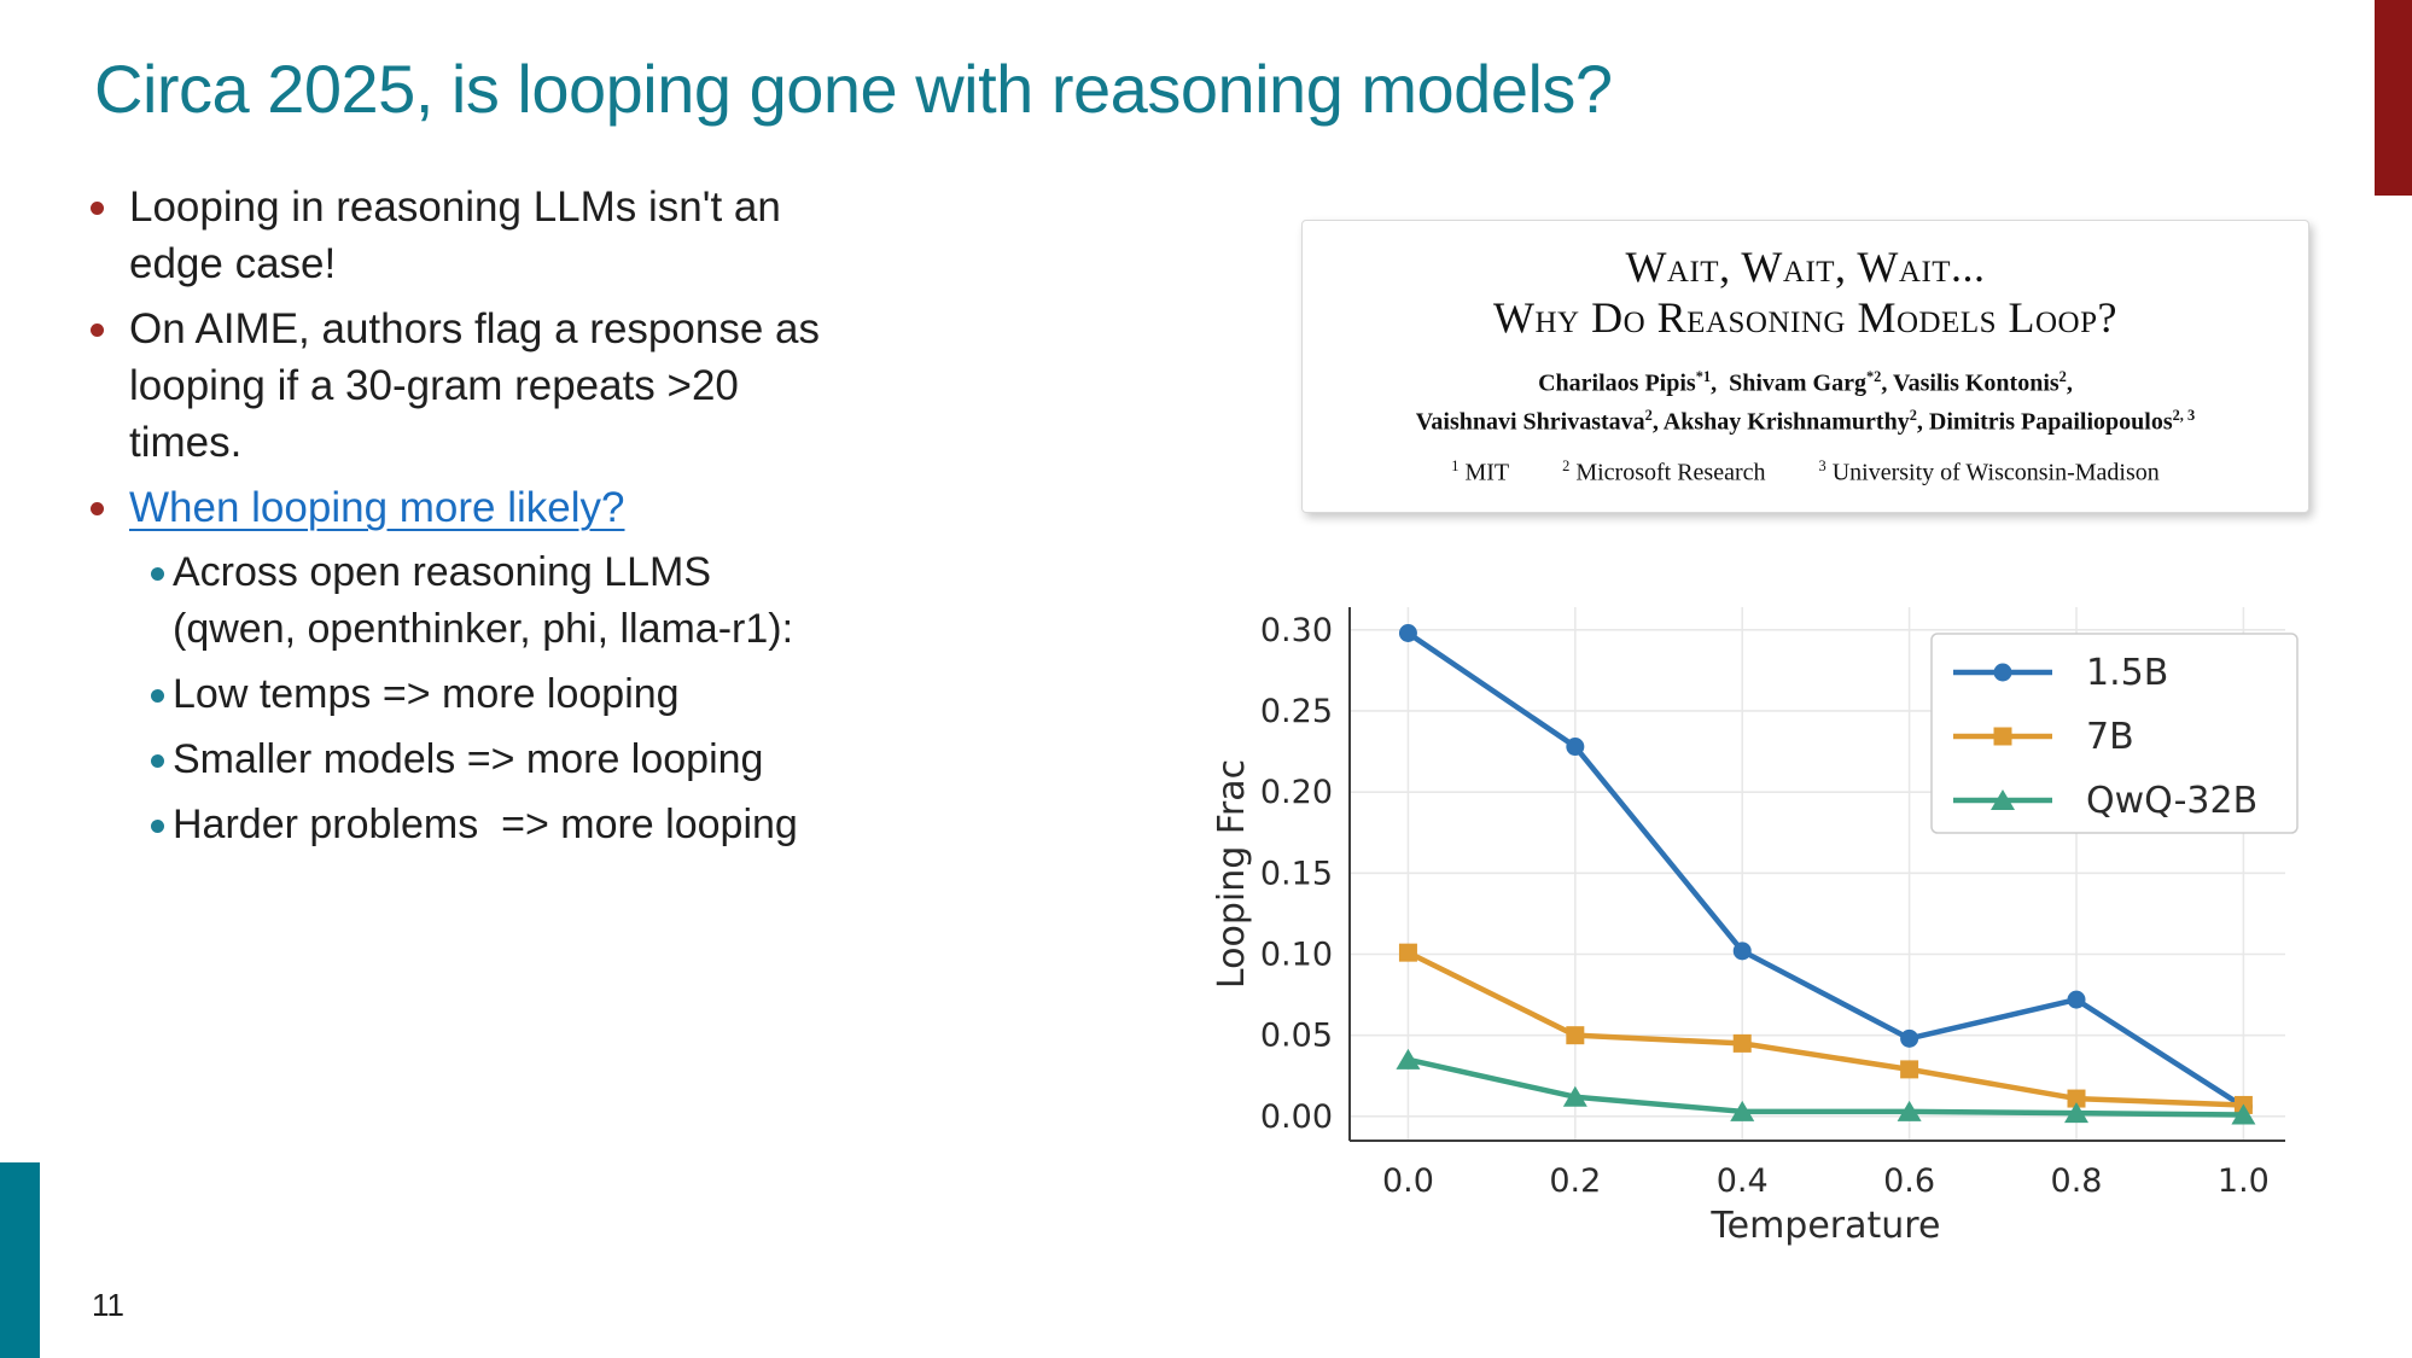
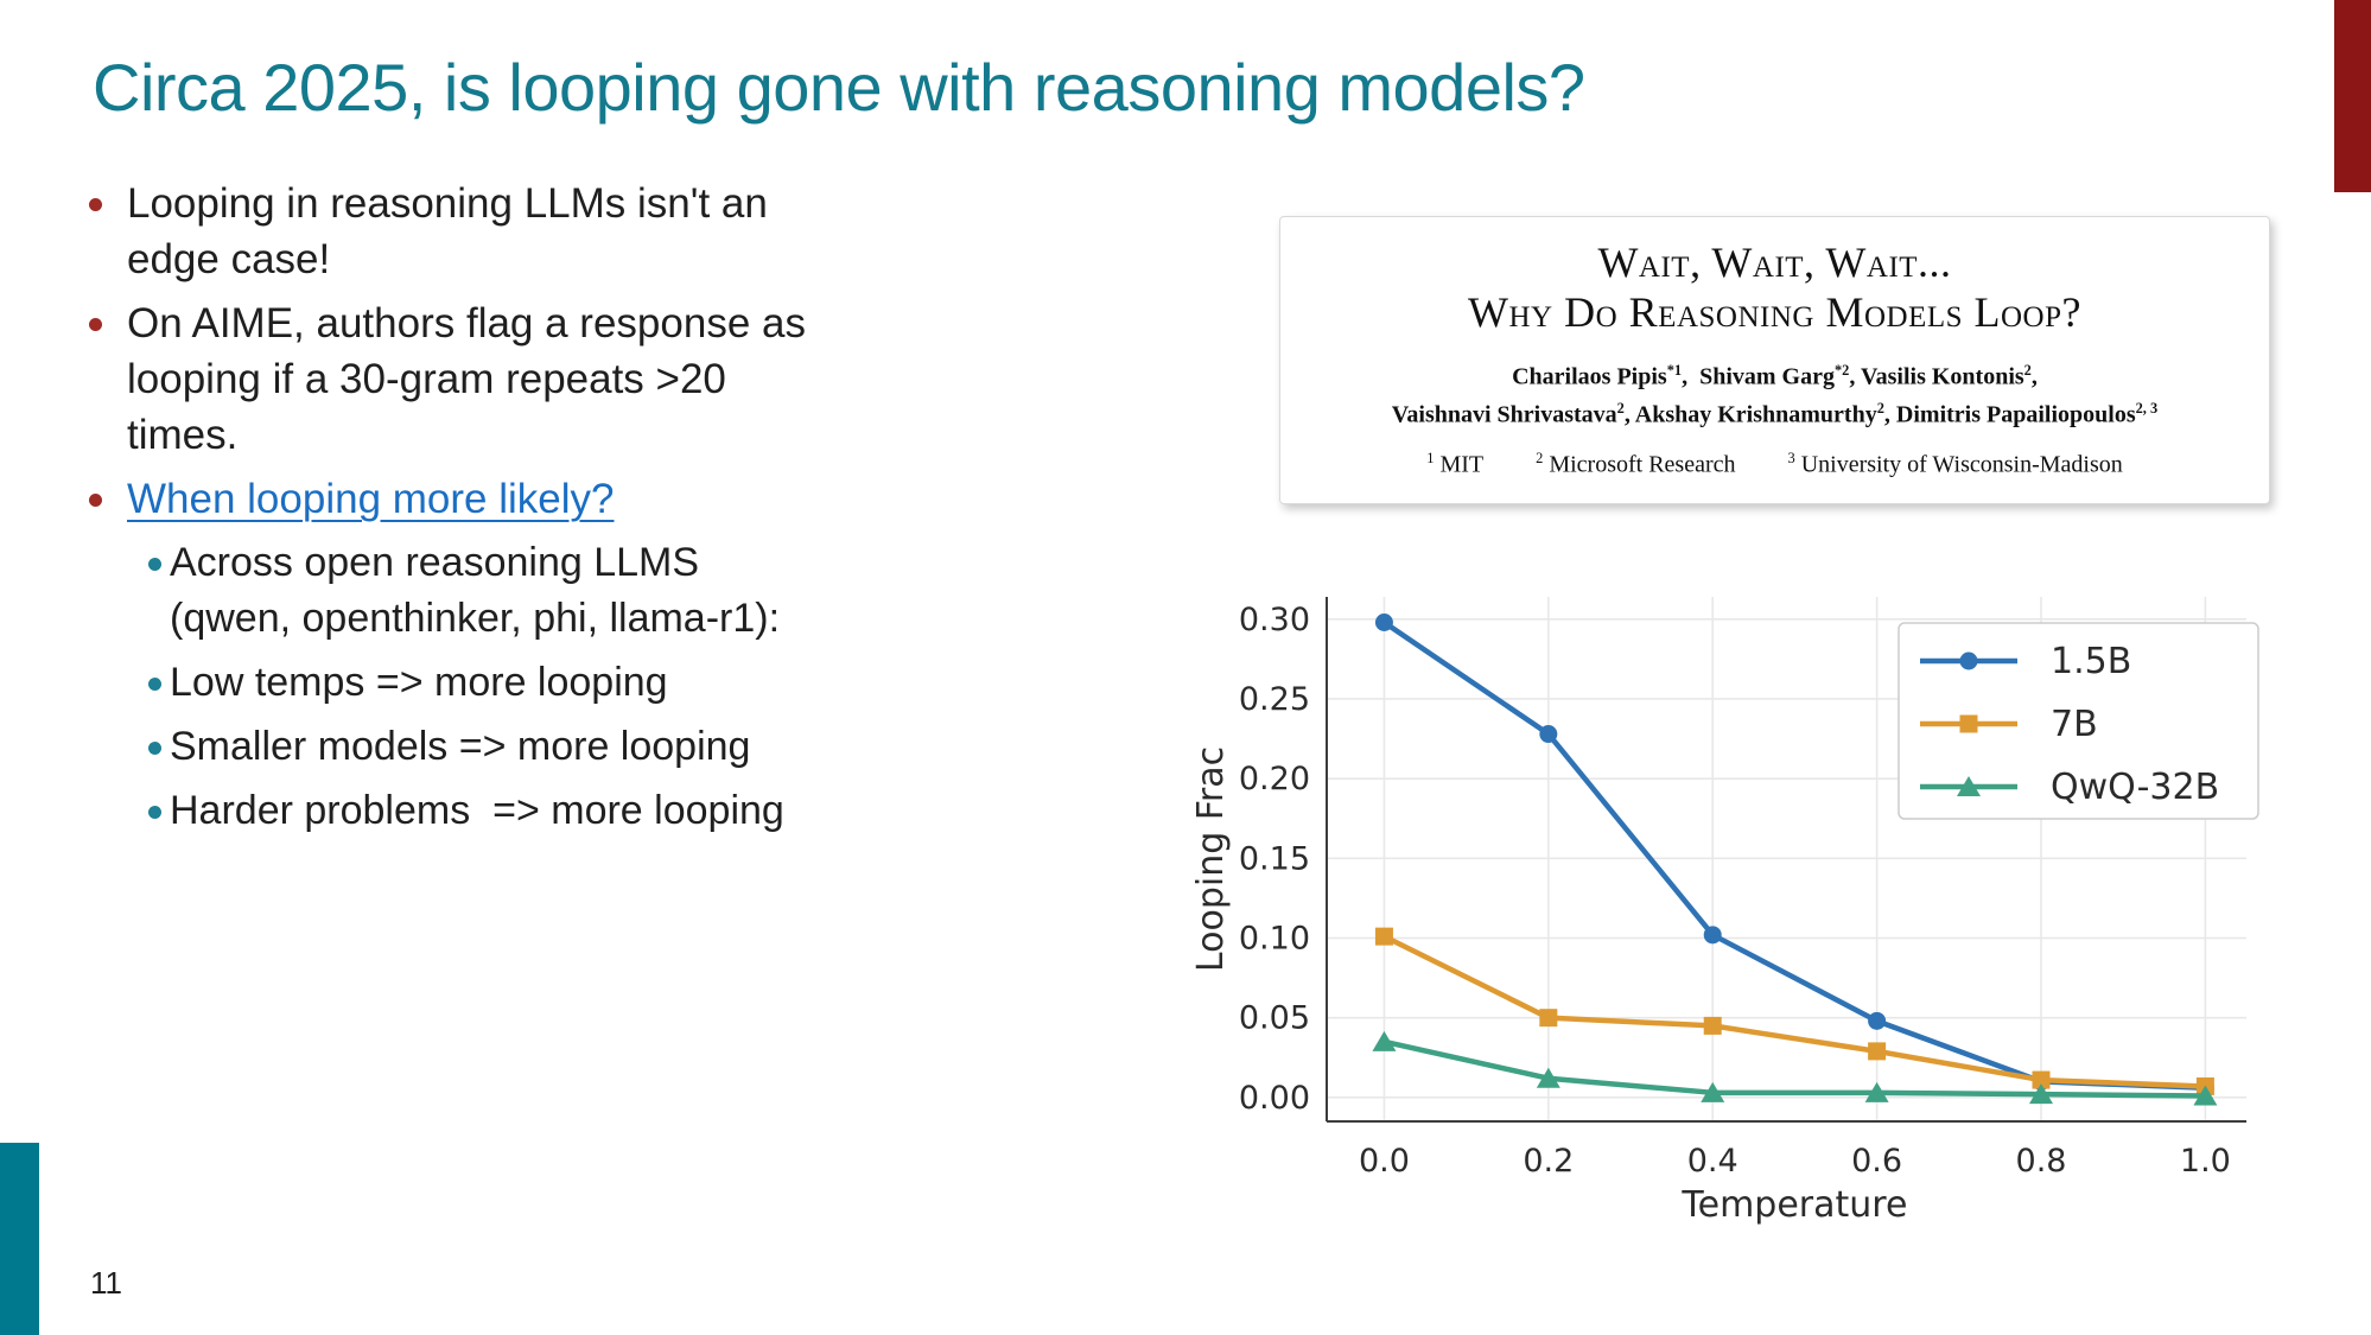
1.5B/0.8: 0.072 -> 0.010
